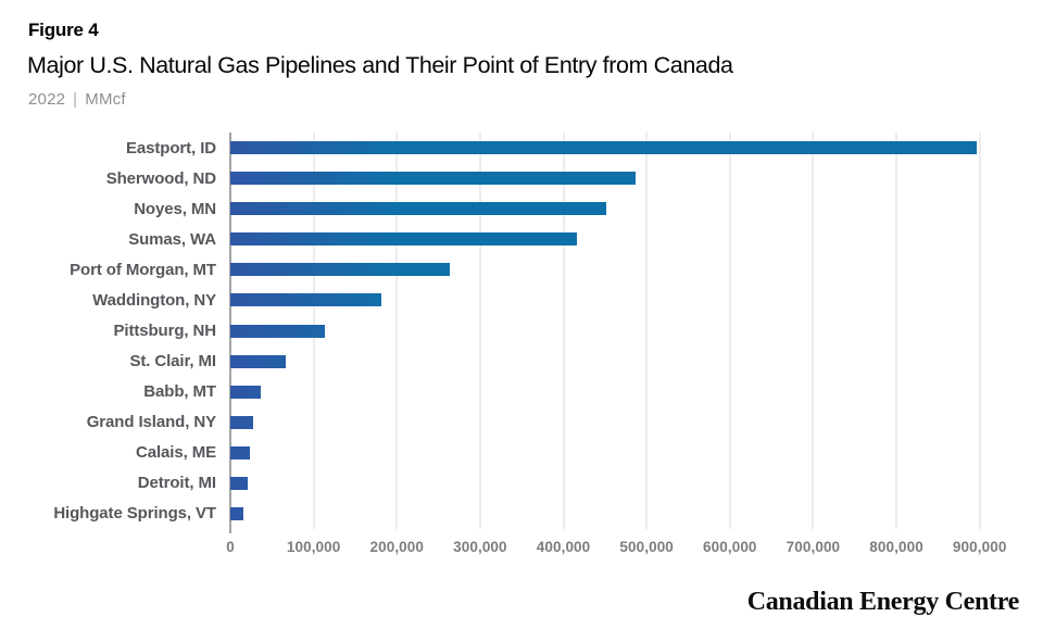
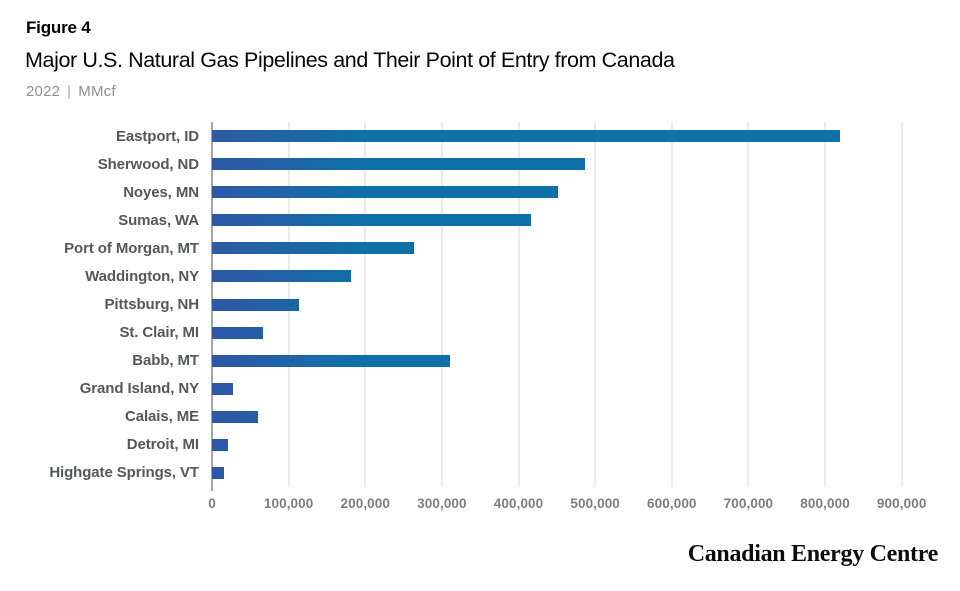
Eastport, ID: 900000 -> 820000
Babb, MT: 40000 -> 310000
Calais, ME: 20000 -> 60000
